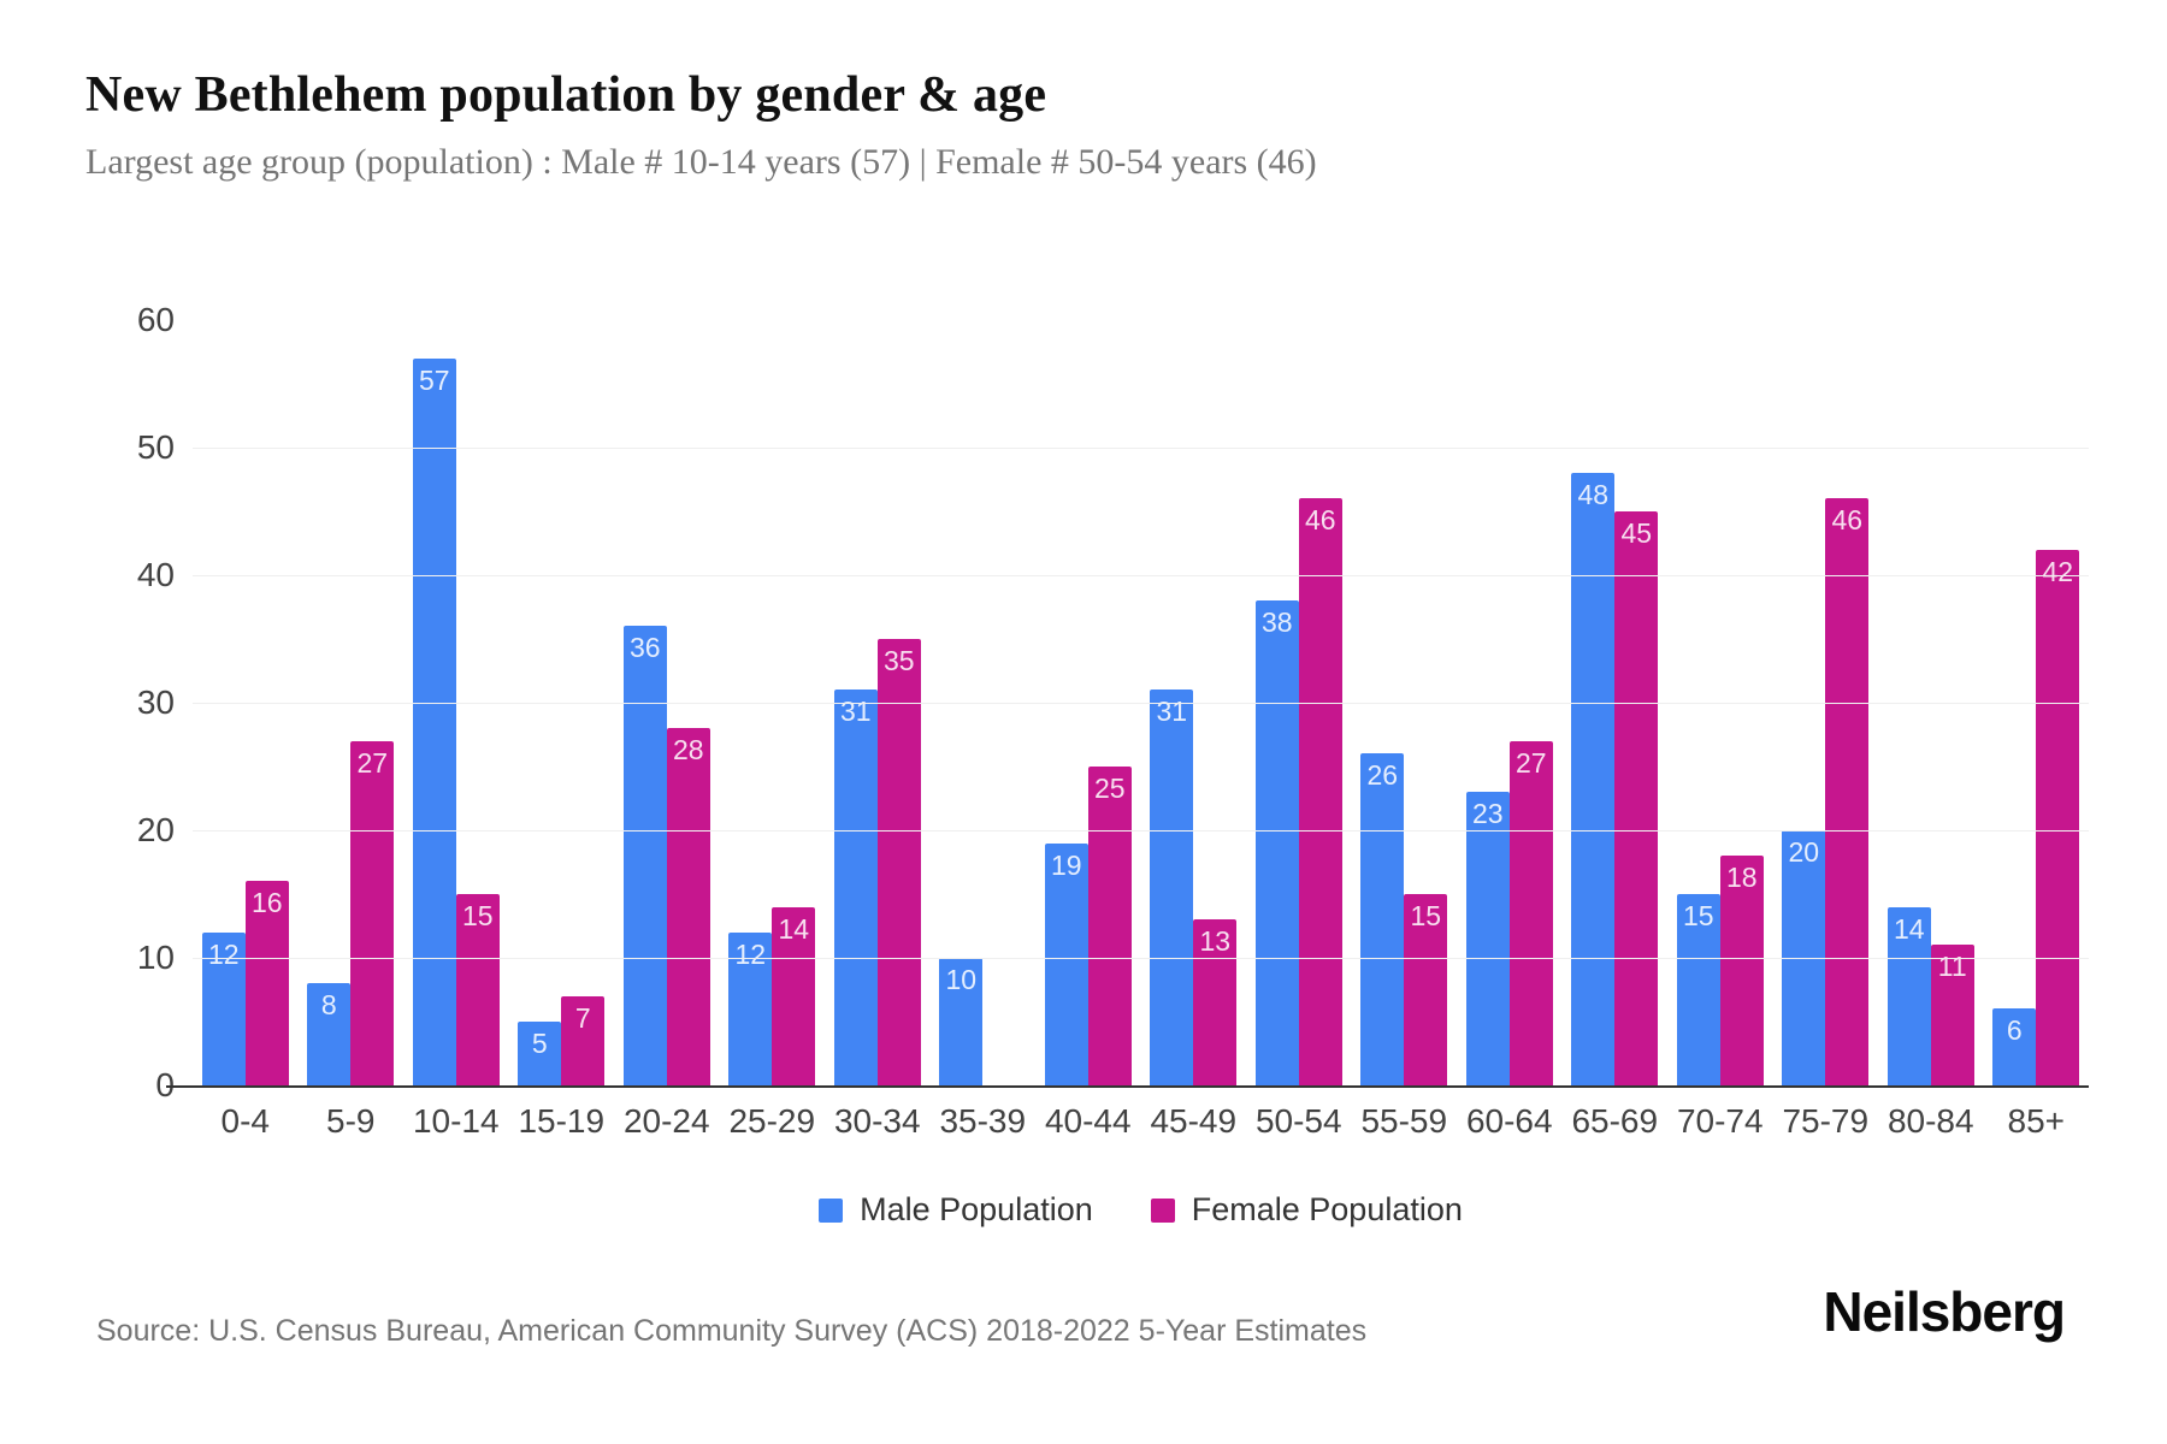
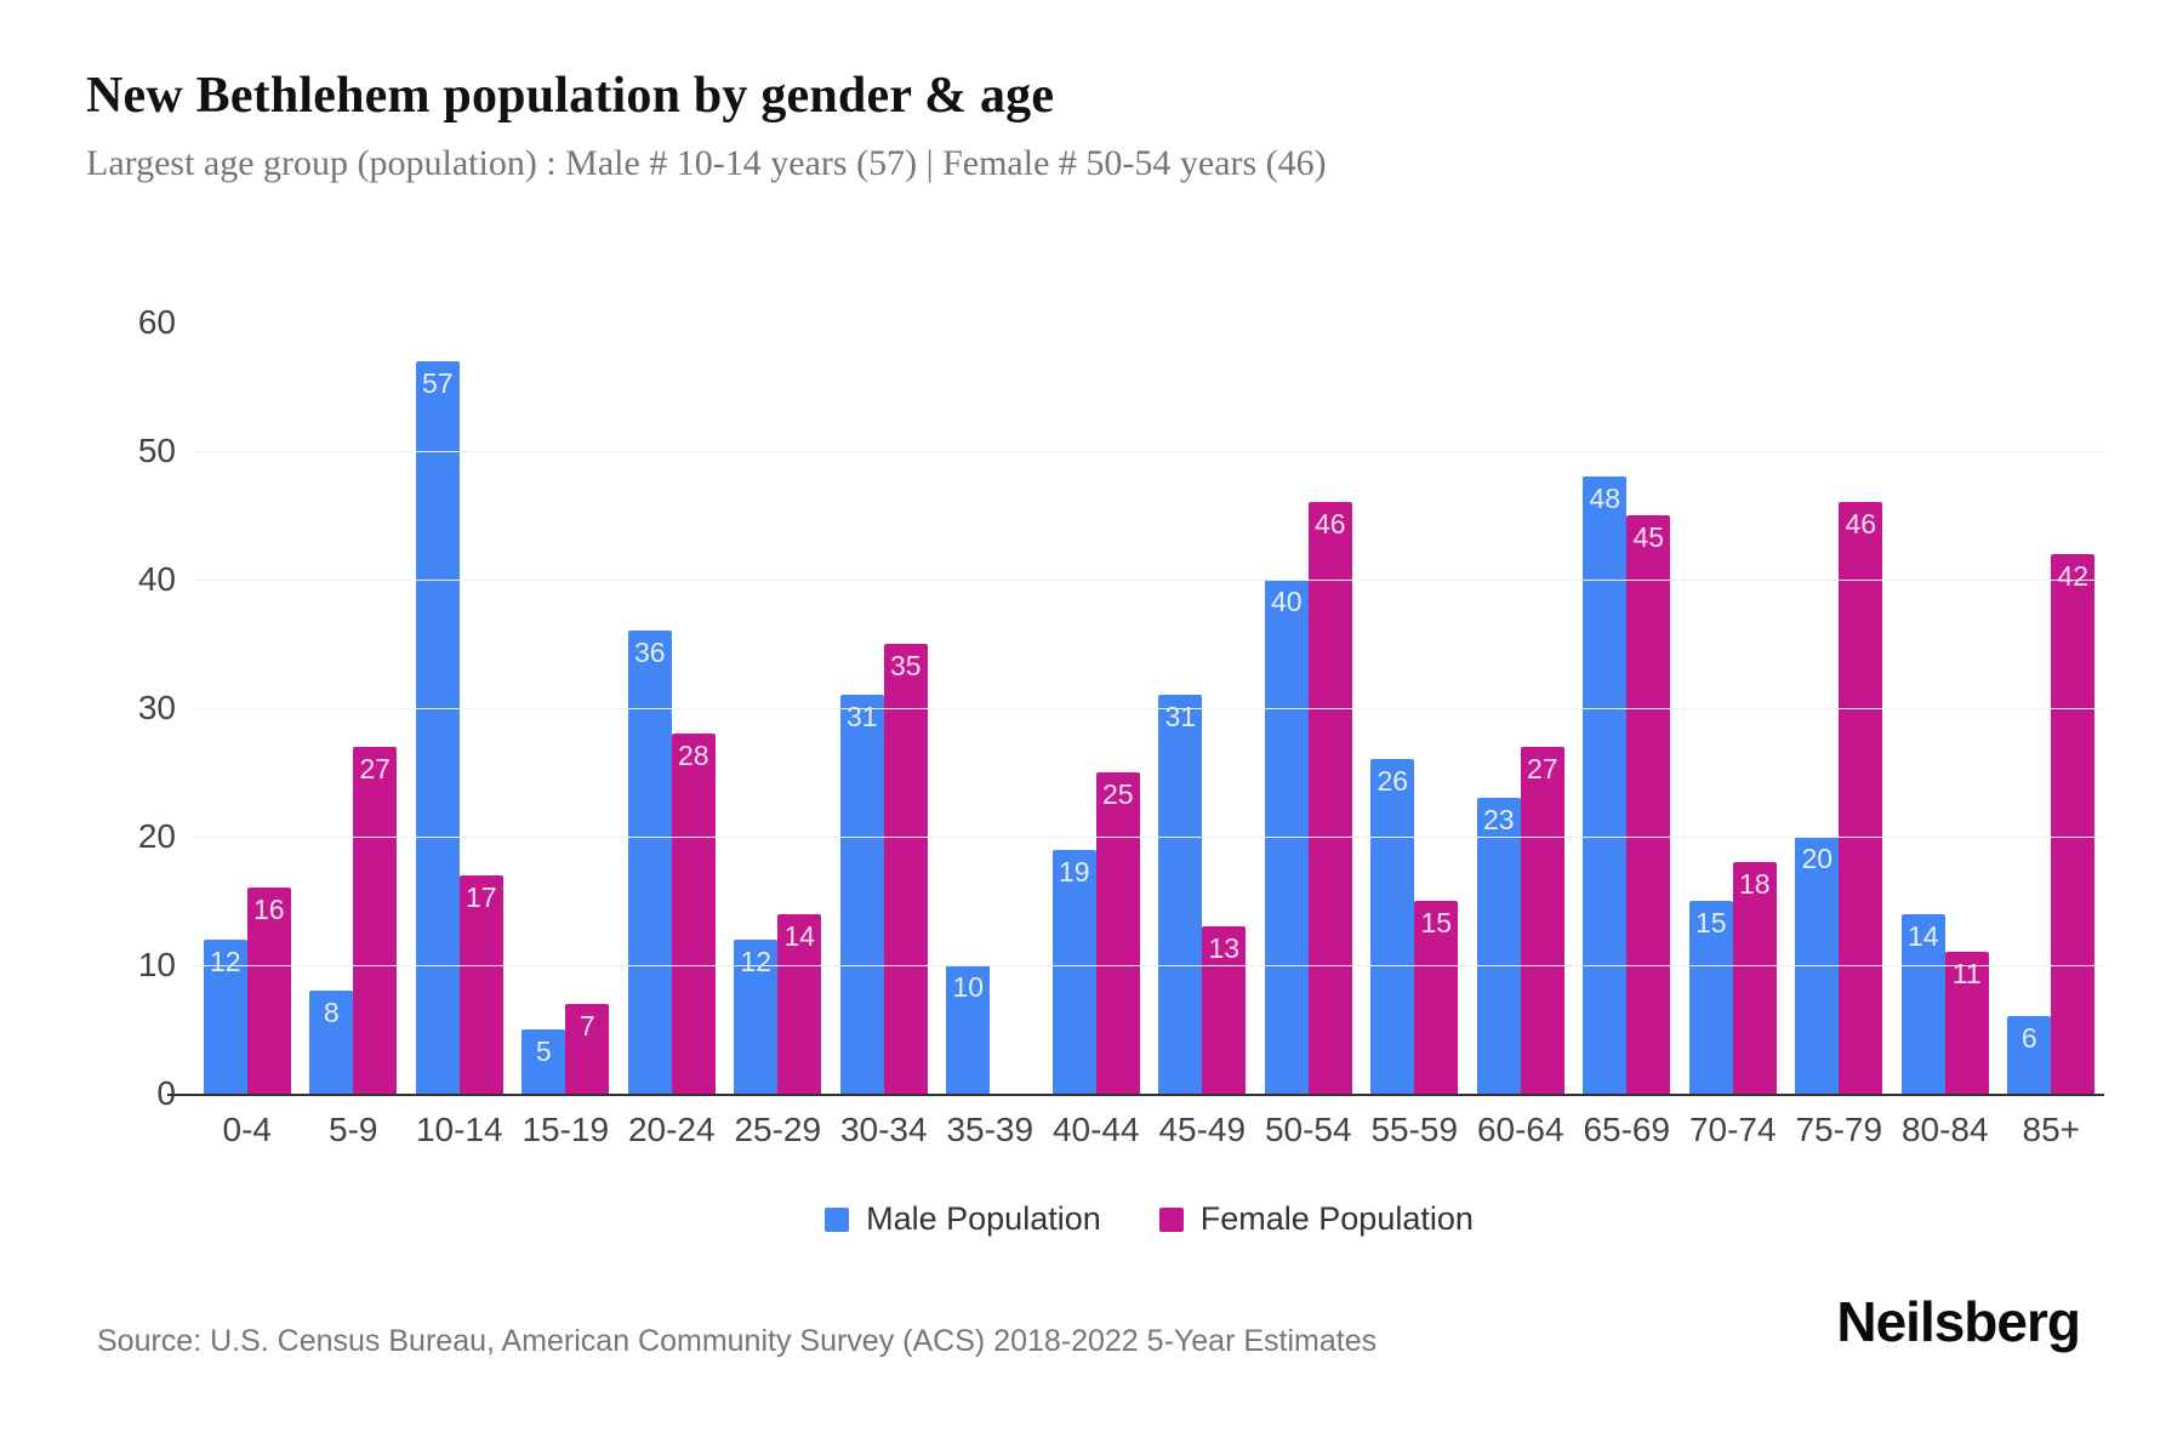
Female Population/10-14: 15 -> 17
Male Population/50-54: 38 -> 40
